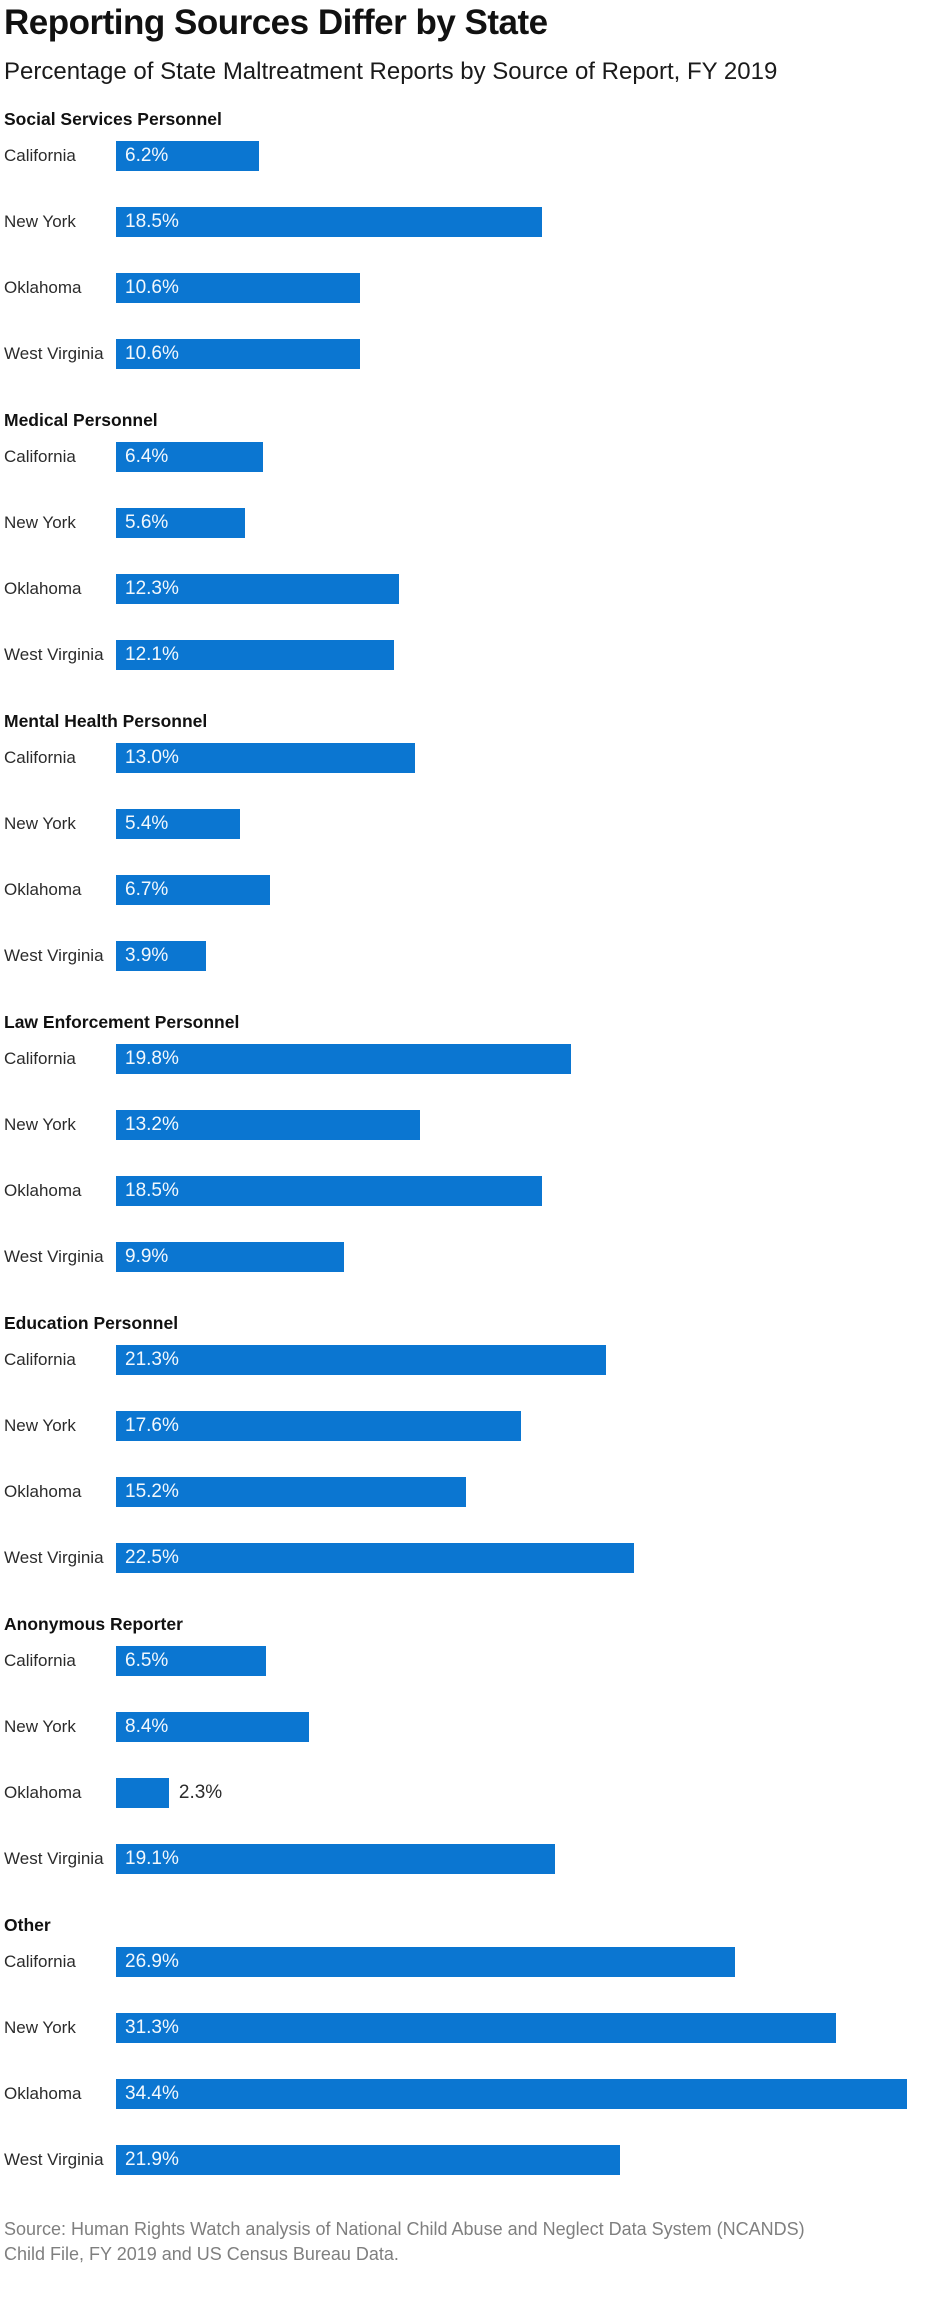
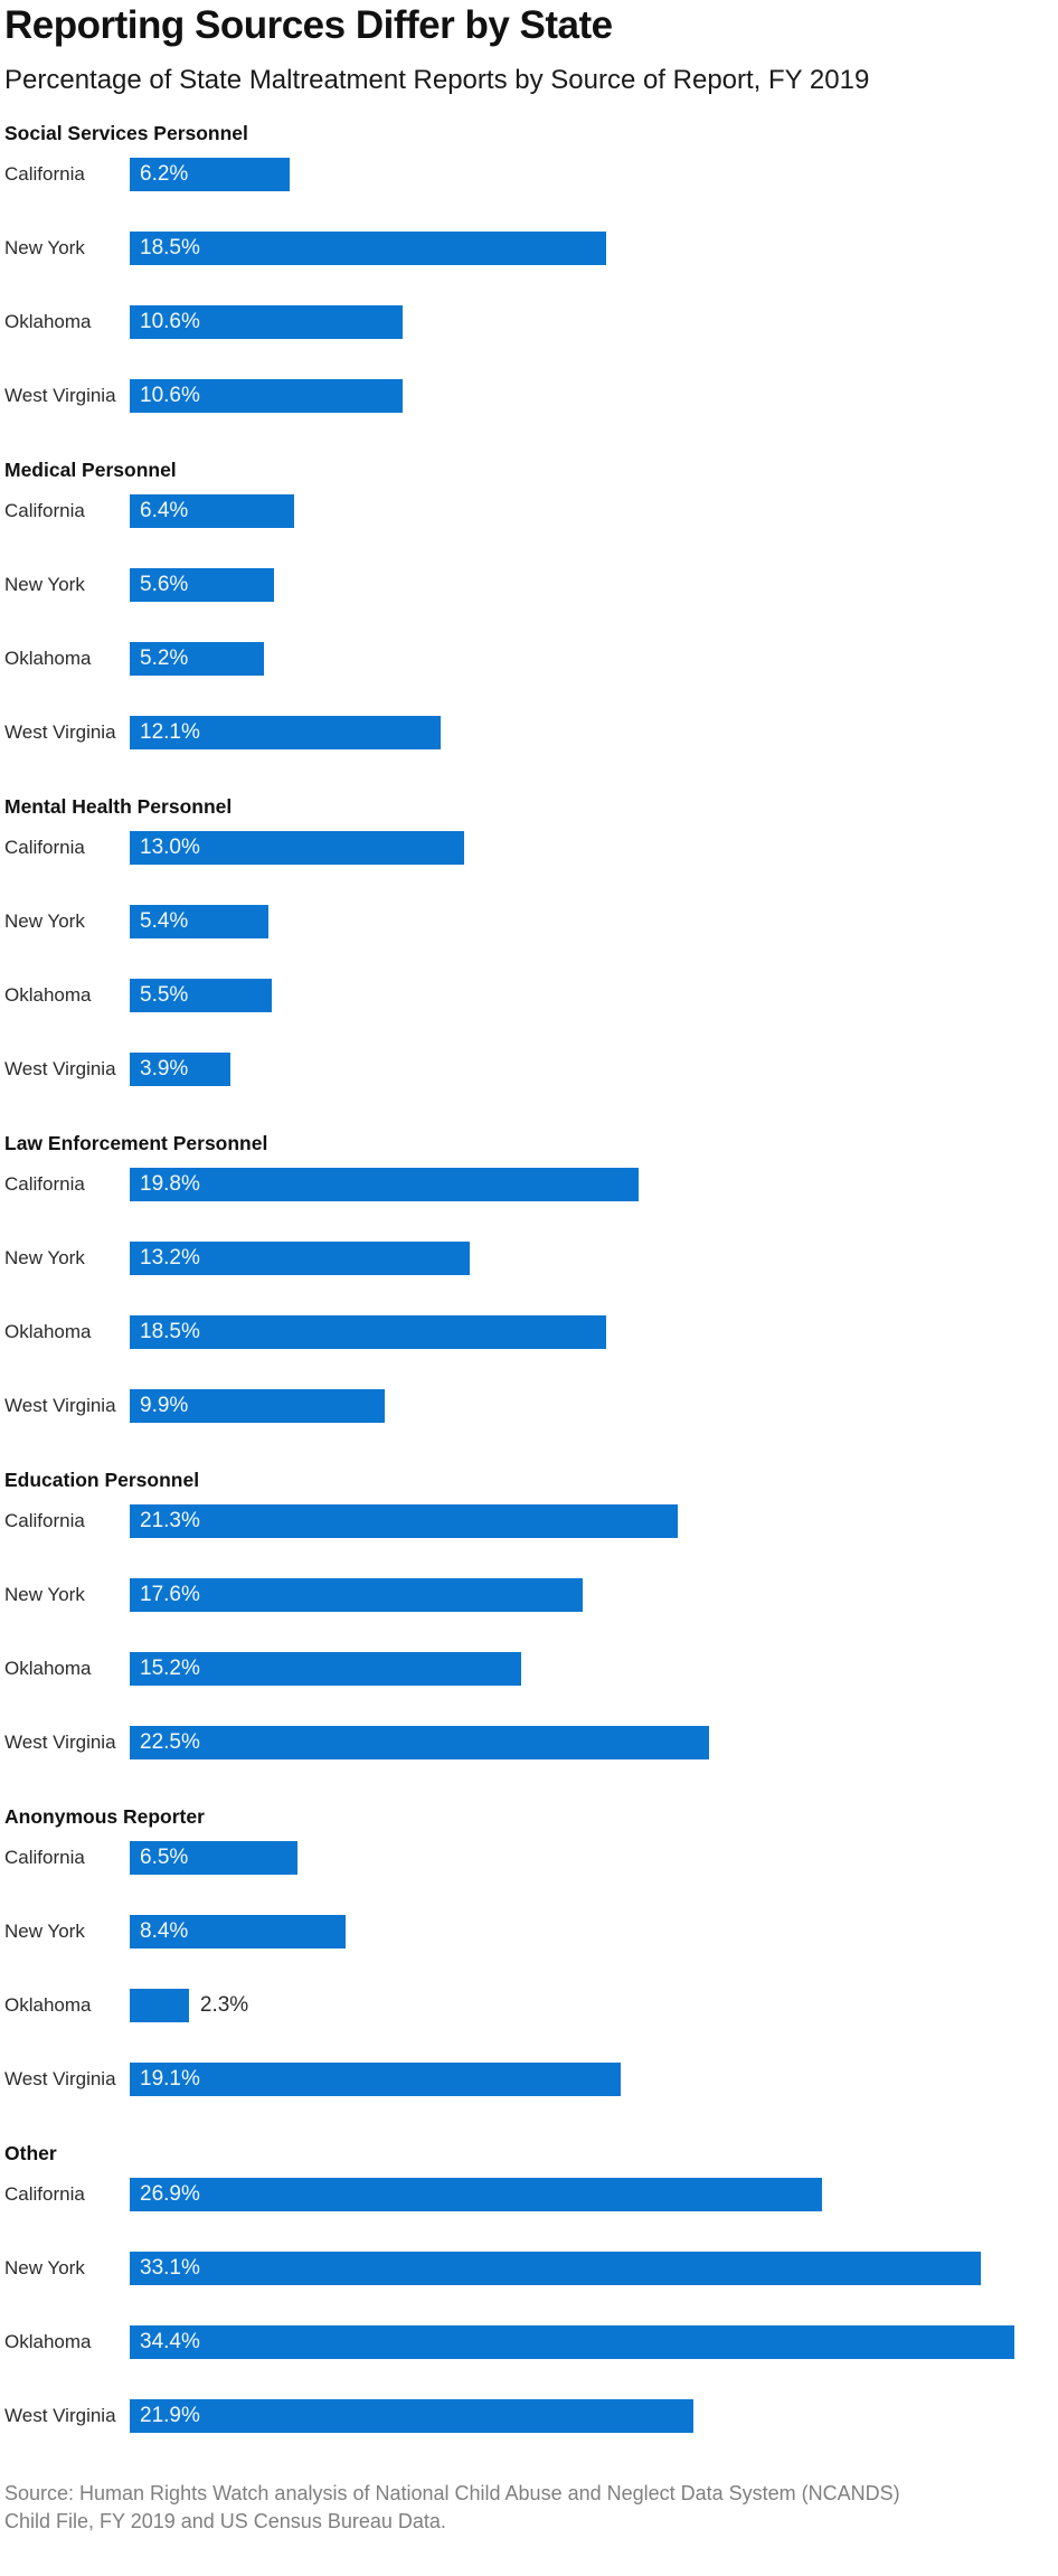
Other/New York: 31.3% -> 33.1%
Medical Personnel/Oklahoma: 12.3% -> 5.2%
Mental Health Personnel/Oklahoma: 6.7% -> 5.5%
